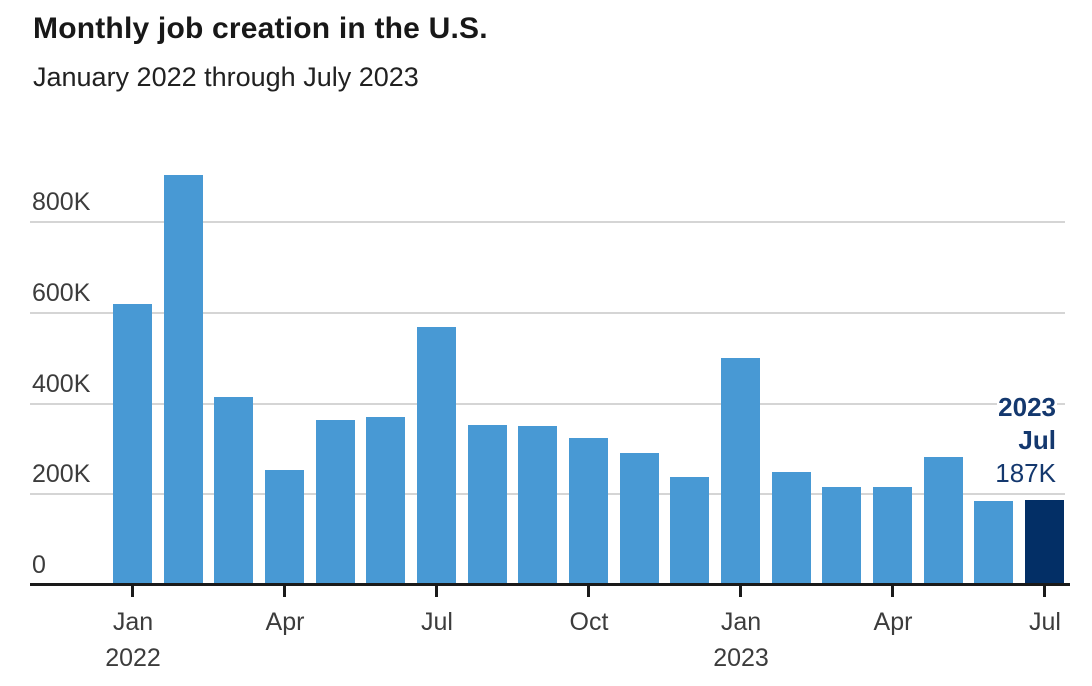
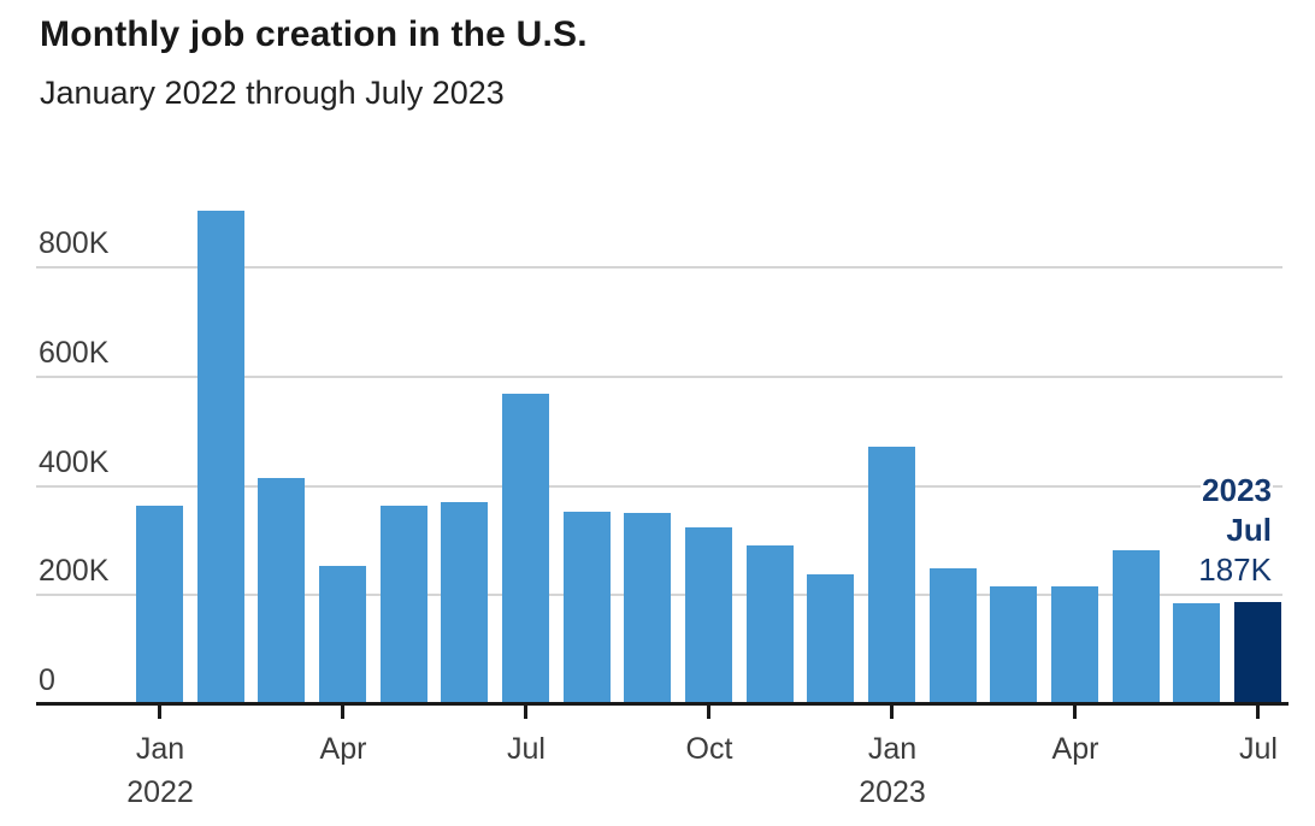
Jan 2022: 620K -> 360K
Jan 2023: 500K -> 470K
